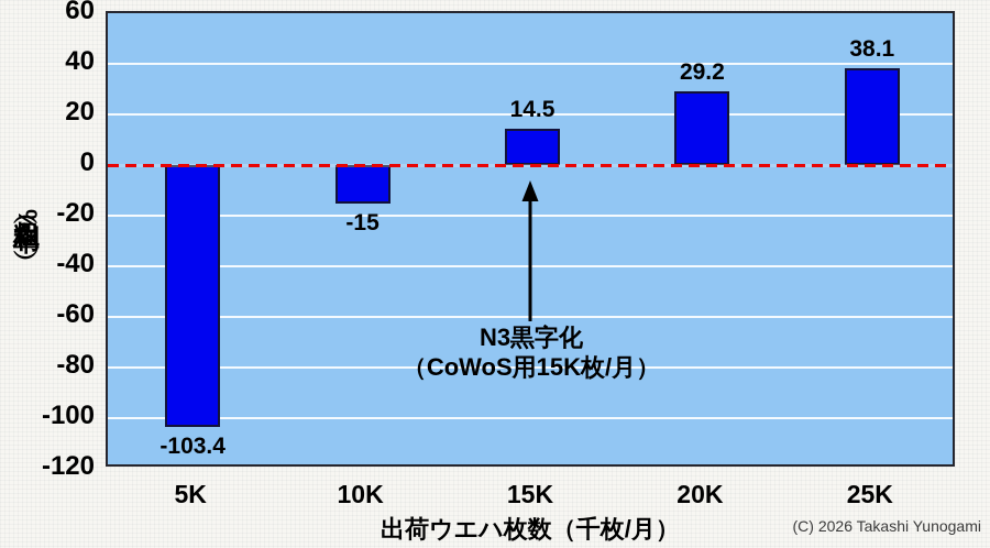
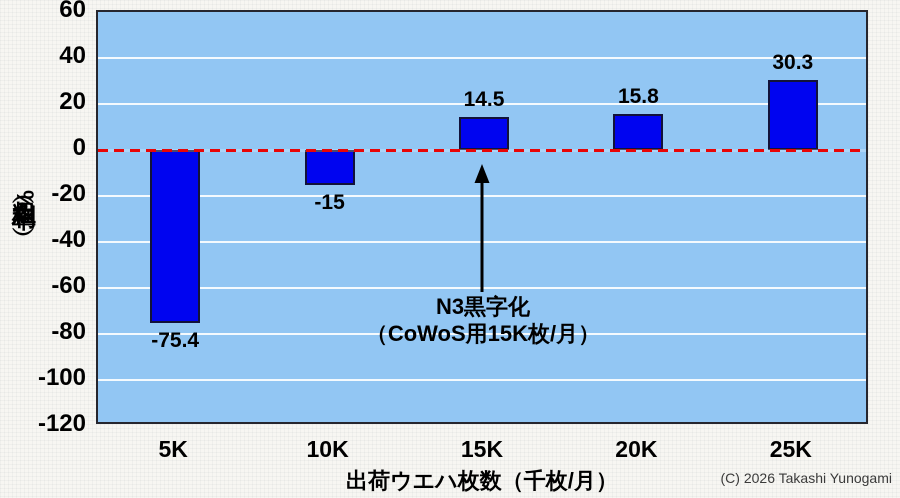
5K: -103.4 -> -75.4
20K: 29.2 -> 15.8
25K: 38.1 -> 30.3
